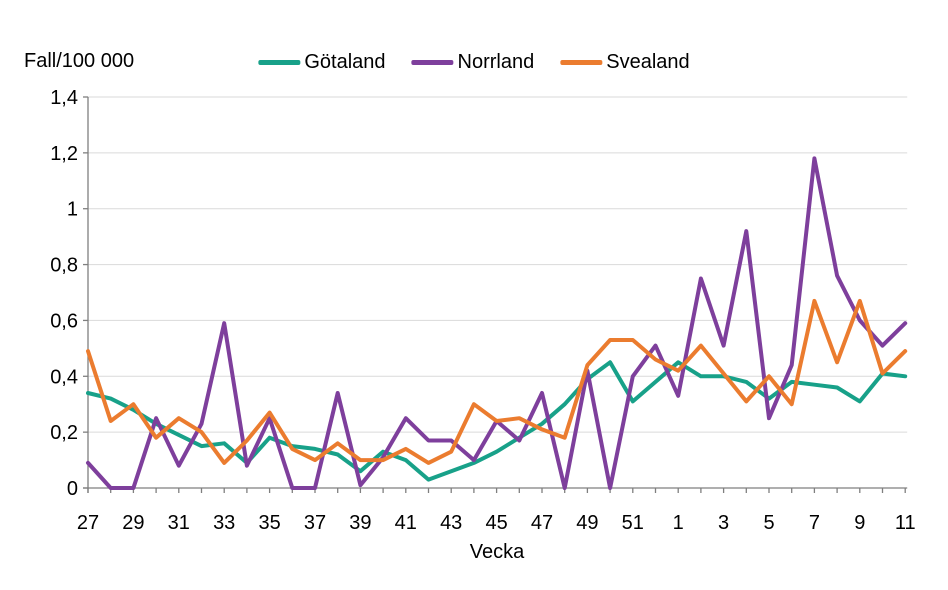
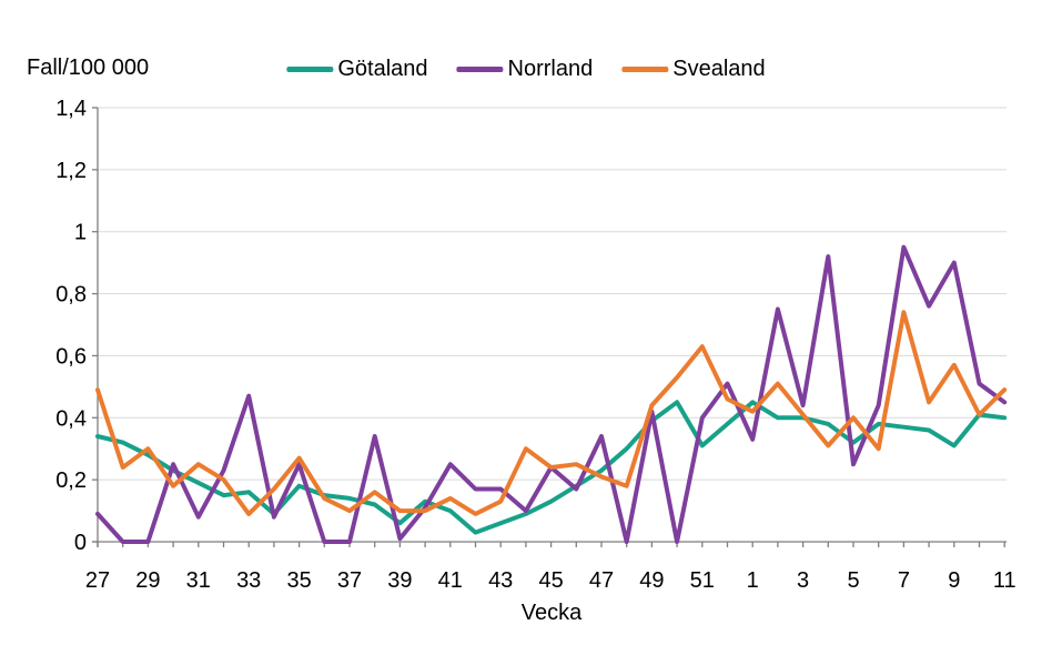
Norrland/33: 0,59 -> 0,47
Svealand/51: 0,53 -> 0,63
Norrland/3: 0,51 -> 0,44
Norrland/7: 1,18 -> 0,95
Svealand/7: 0,67 -> 0,74
Norrland/9: 0,60 -> 0,90
Svealand/9: 0,67 -> 0,57
Norrland/11: 0,59 -> 0,45
